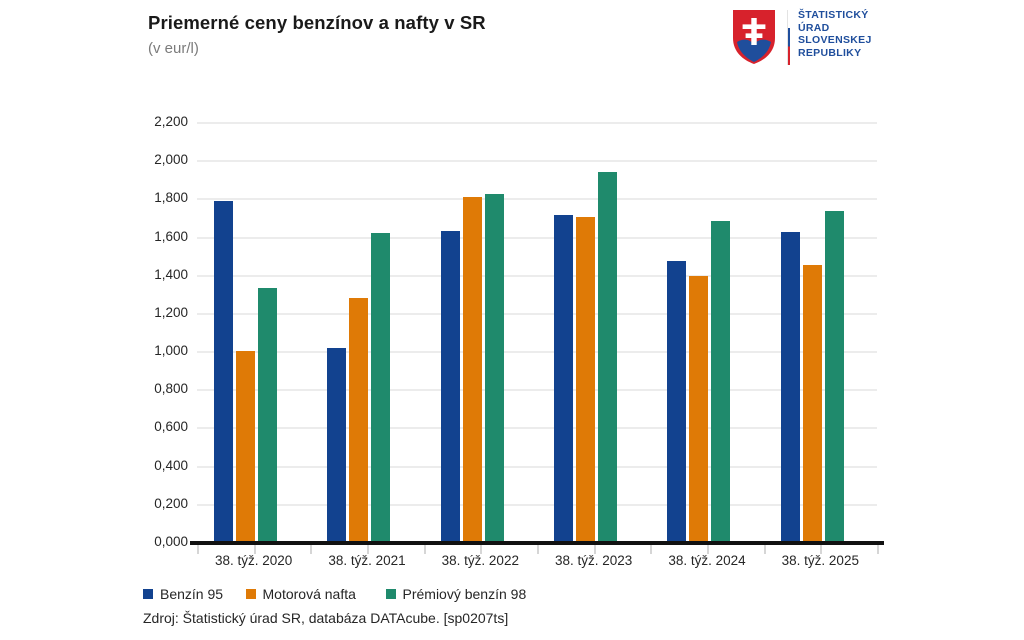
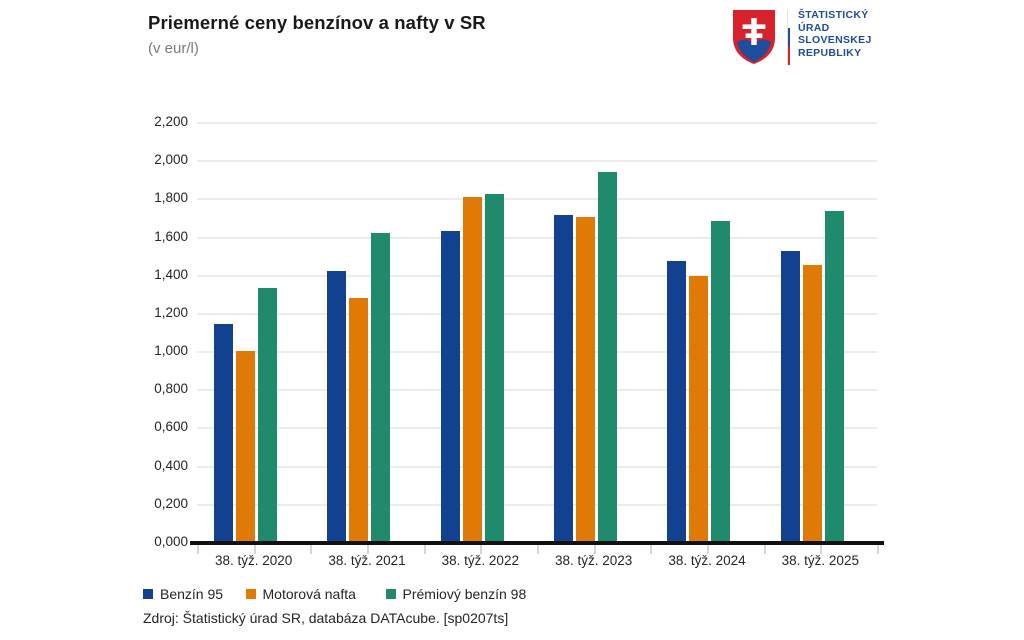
Benzín 95/38. týž. 2020: 1,79 -> 1,15
Benzín 95/38. týž. 2021: 1,02 -> 1,43
Benzín 95/38. týž. 2025: 1,63 -> 1,53
